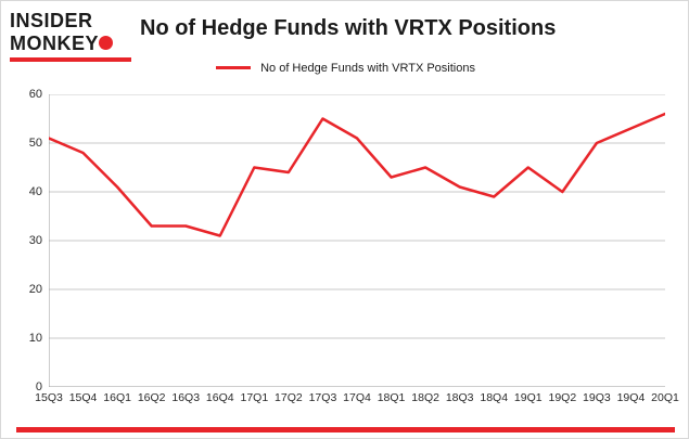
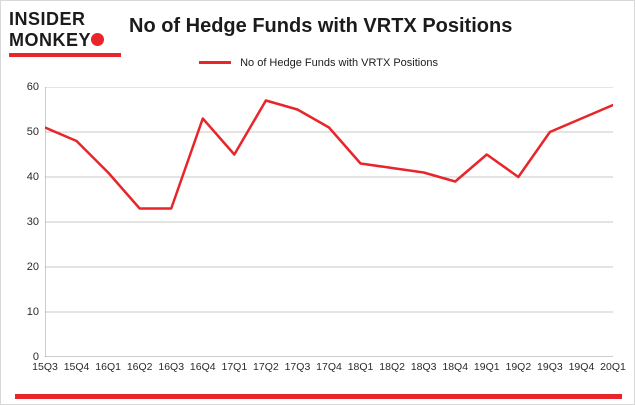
16Q4: 31 -> 53
17Q2: 44 -> 57
18Q2: 45 -> 42
